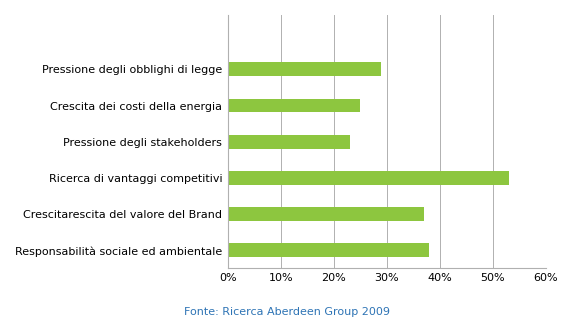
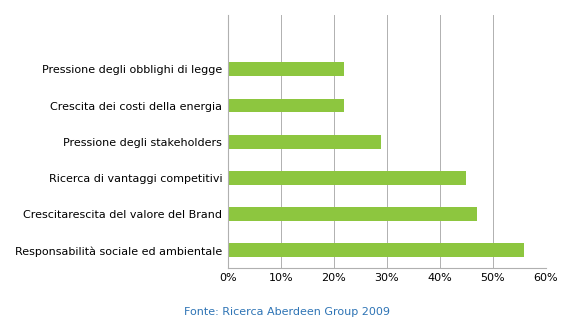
Pressione degli obblighi di legge: 29% -> 22%
Crescita dei costi della energia: 25% -> 22%
Pressione degli stakeholders: 23% -> 29%
Ricerca di vantaggi competitivi: 53% -> 45%
Crescitarescita del valore del Brand: 37% -> 47%
Responsabilità sociale ed ambientale: 38% -> 56%
